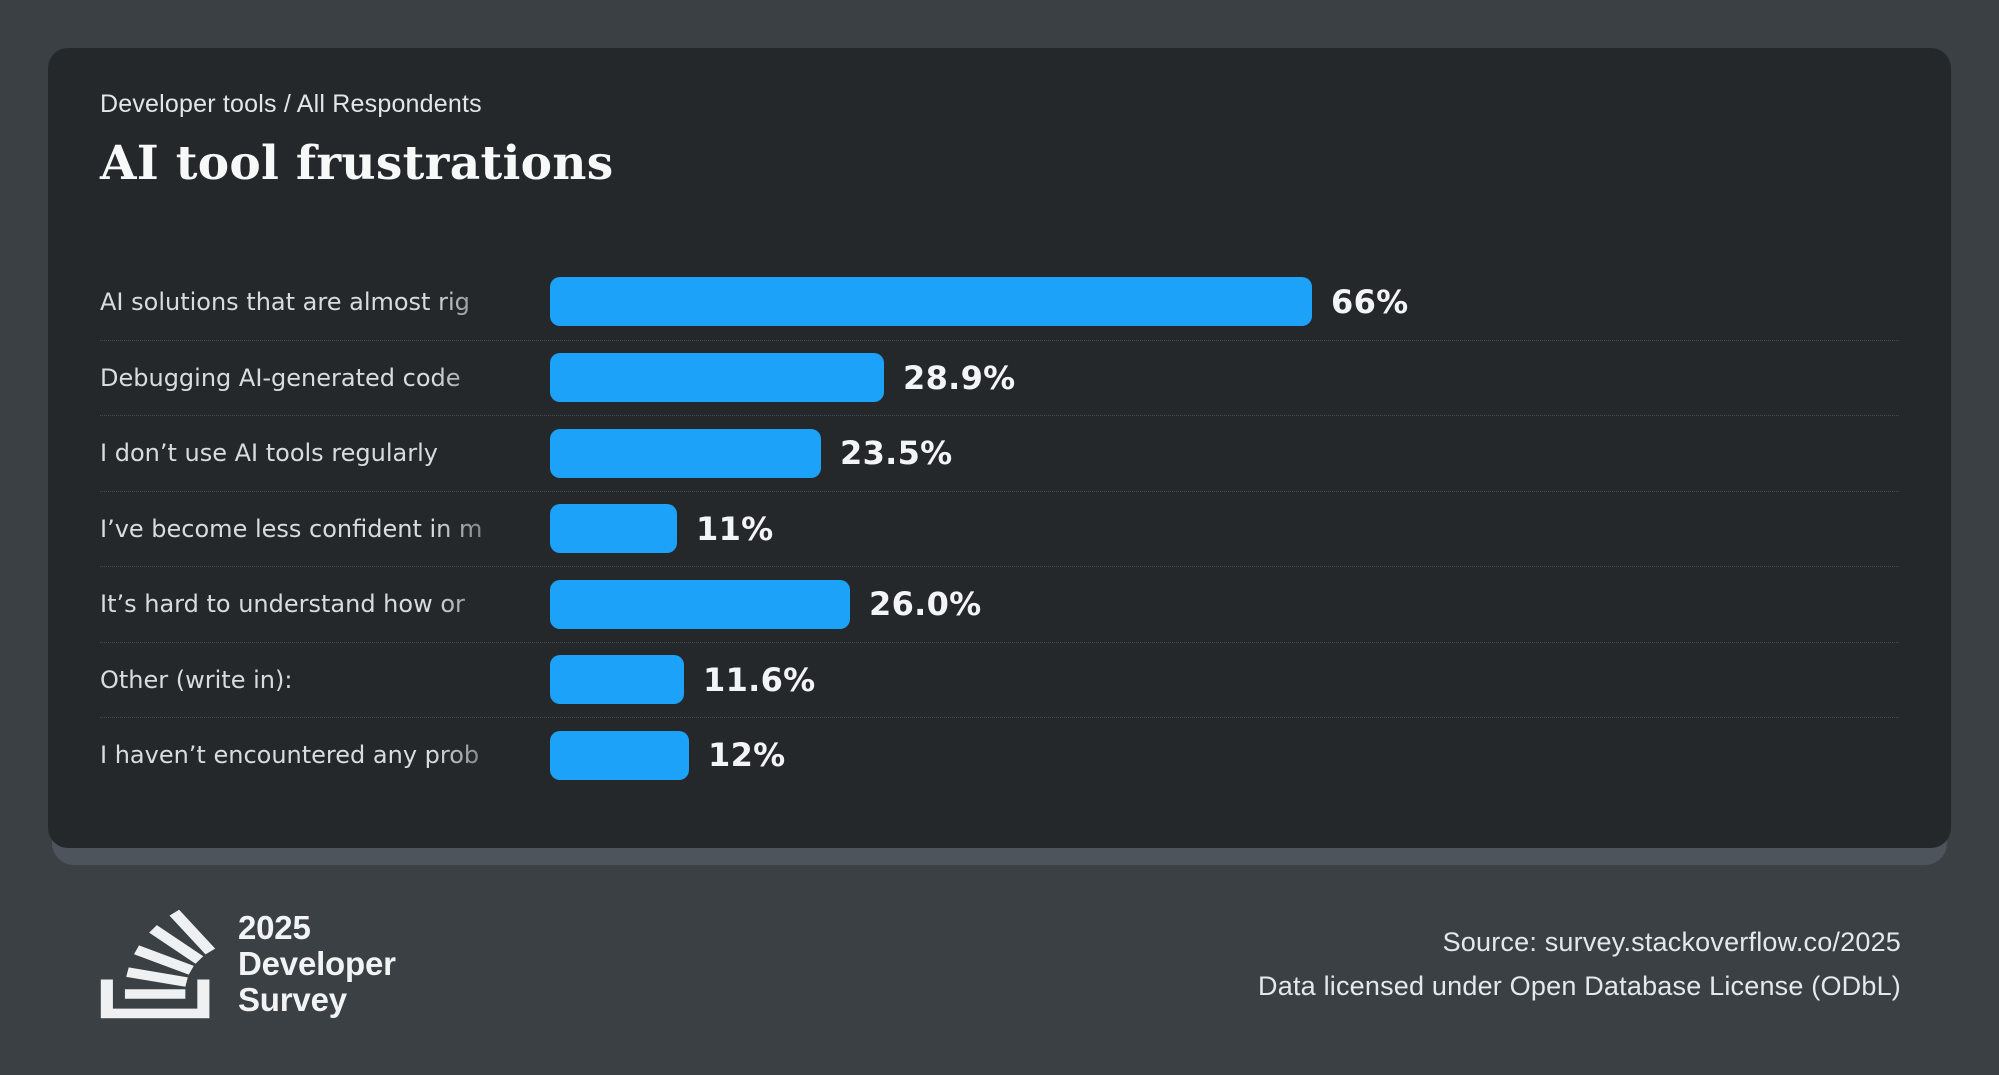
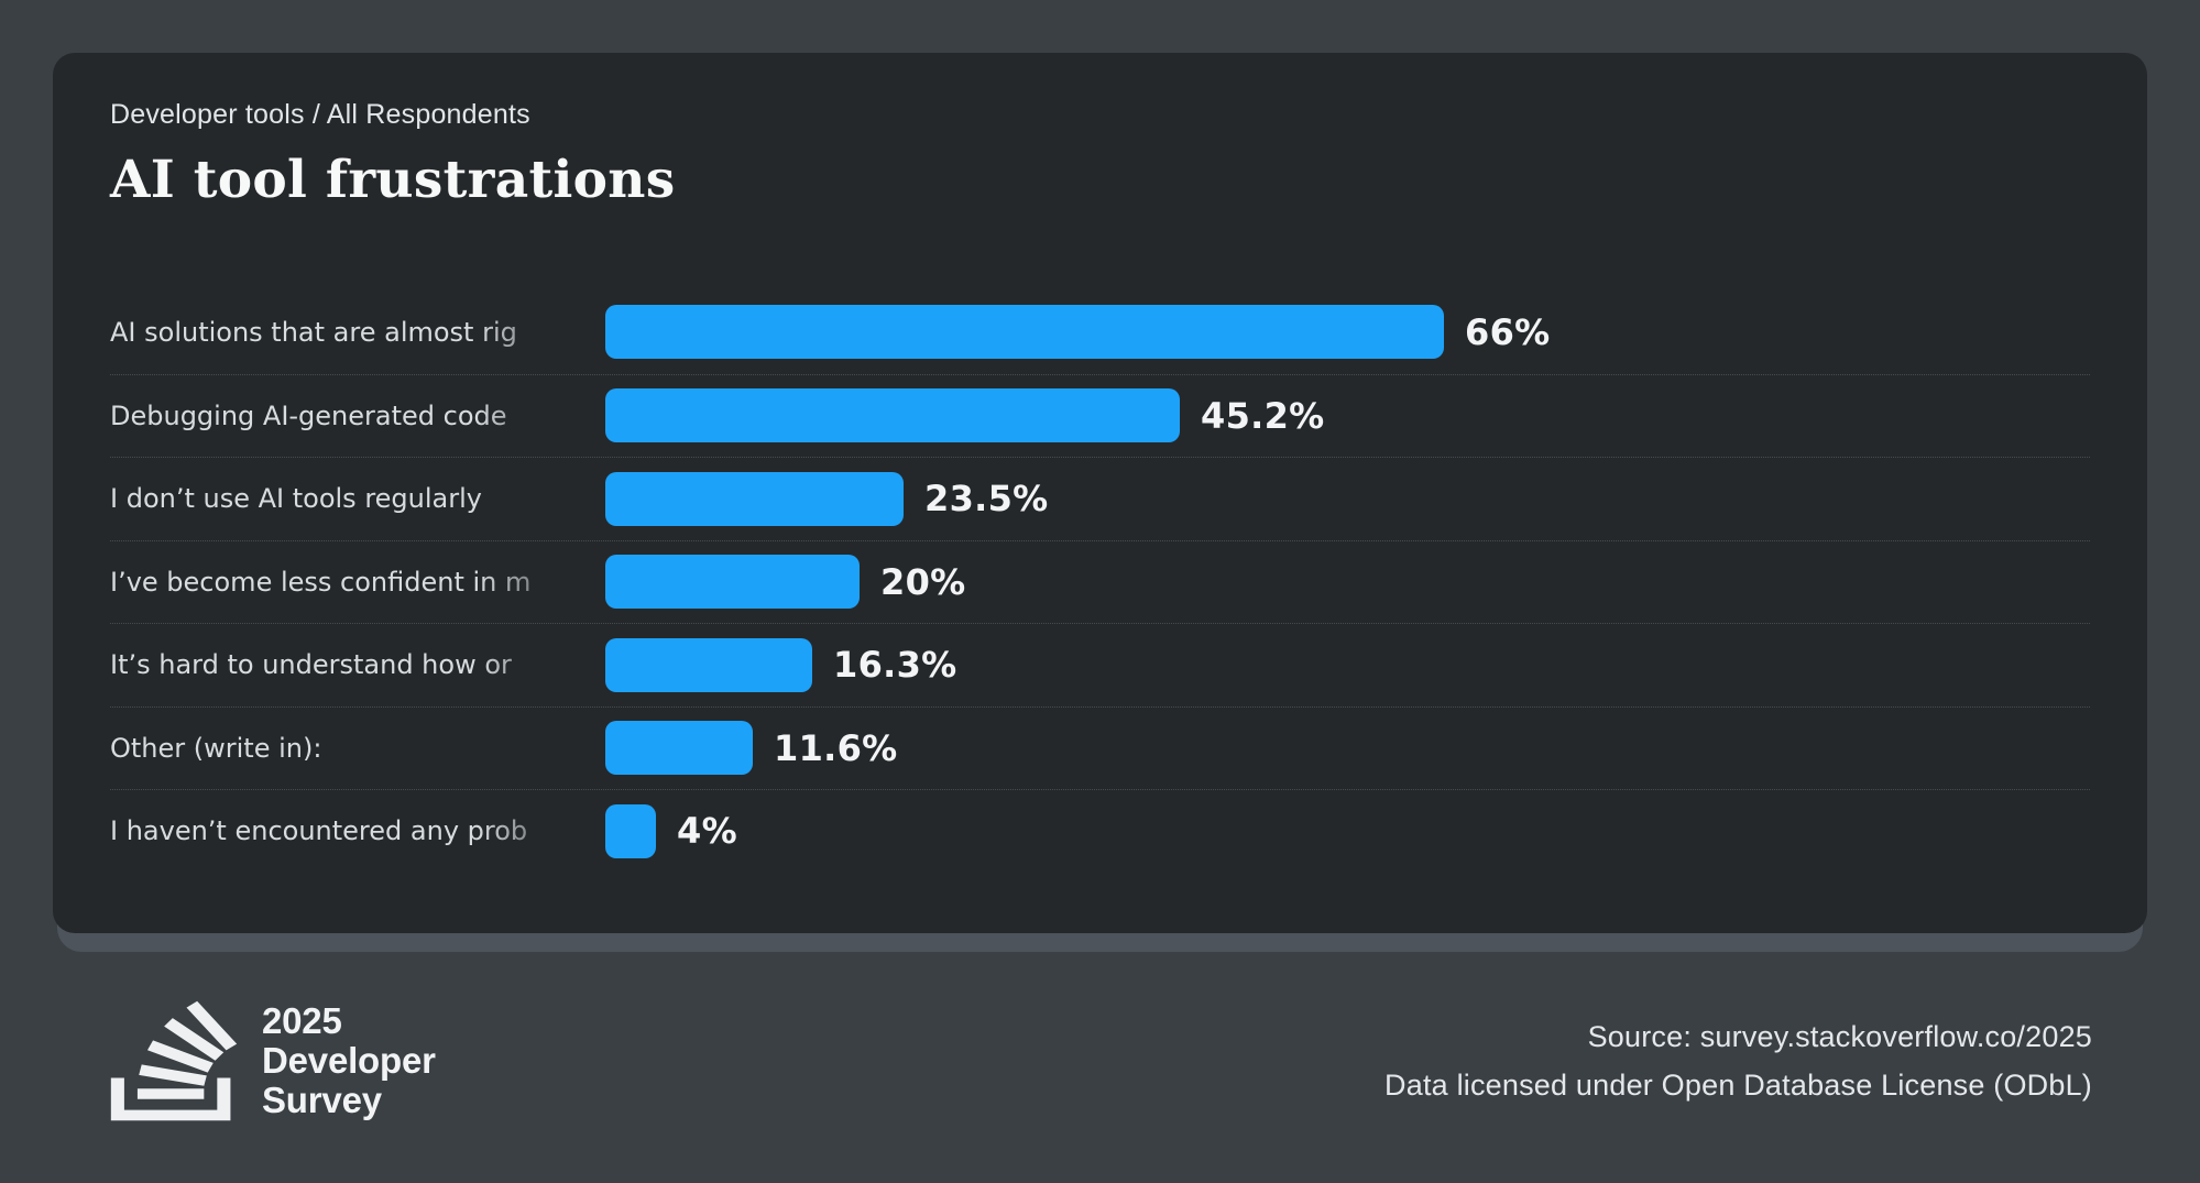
Debugging AI-generated code: 28.9% -> 45.2%
I’ve become less confident in m: 11% -> 20%
It’s hard to understand how or: 26.0% -> 16.3%
I haven’t encountered any prob: 12% -> 4%
